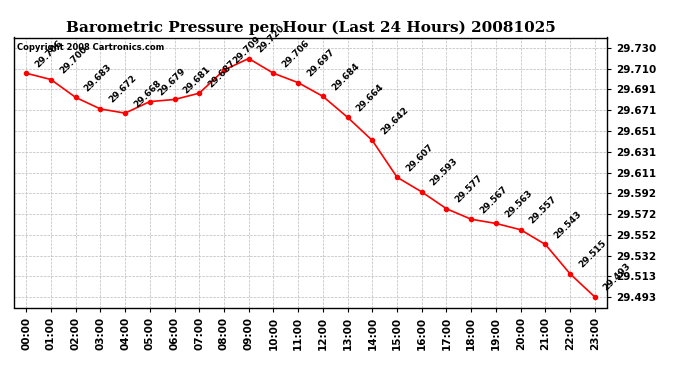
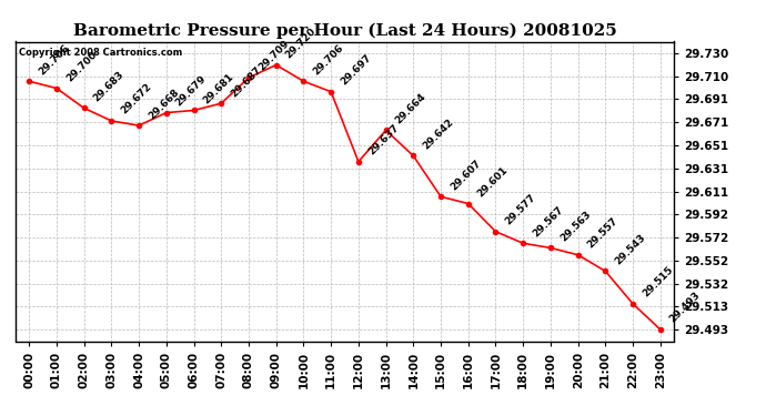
12:00: 29.684 -> 29.637
16:00: 29.593 -> 29.601
